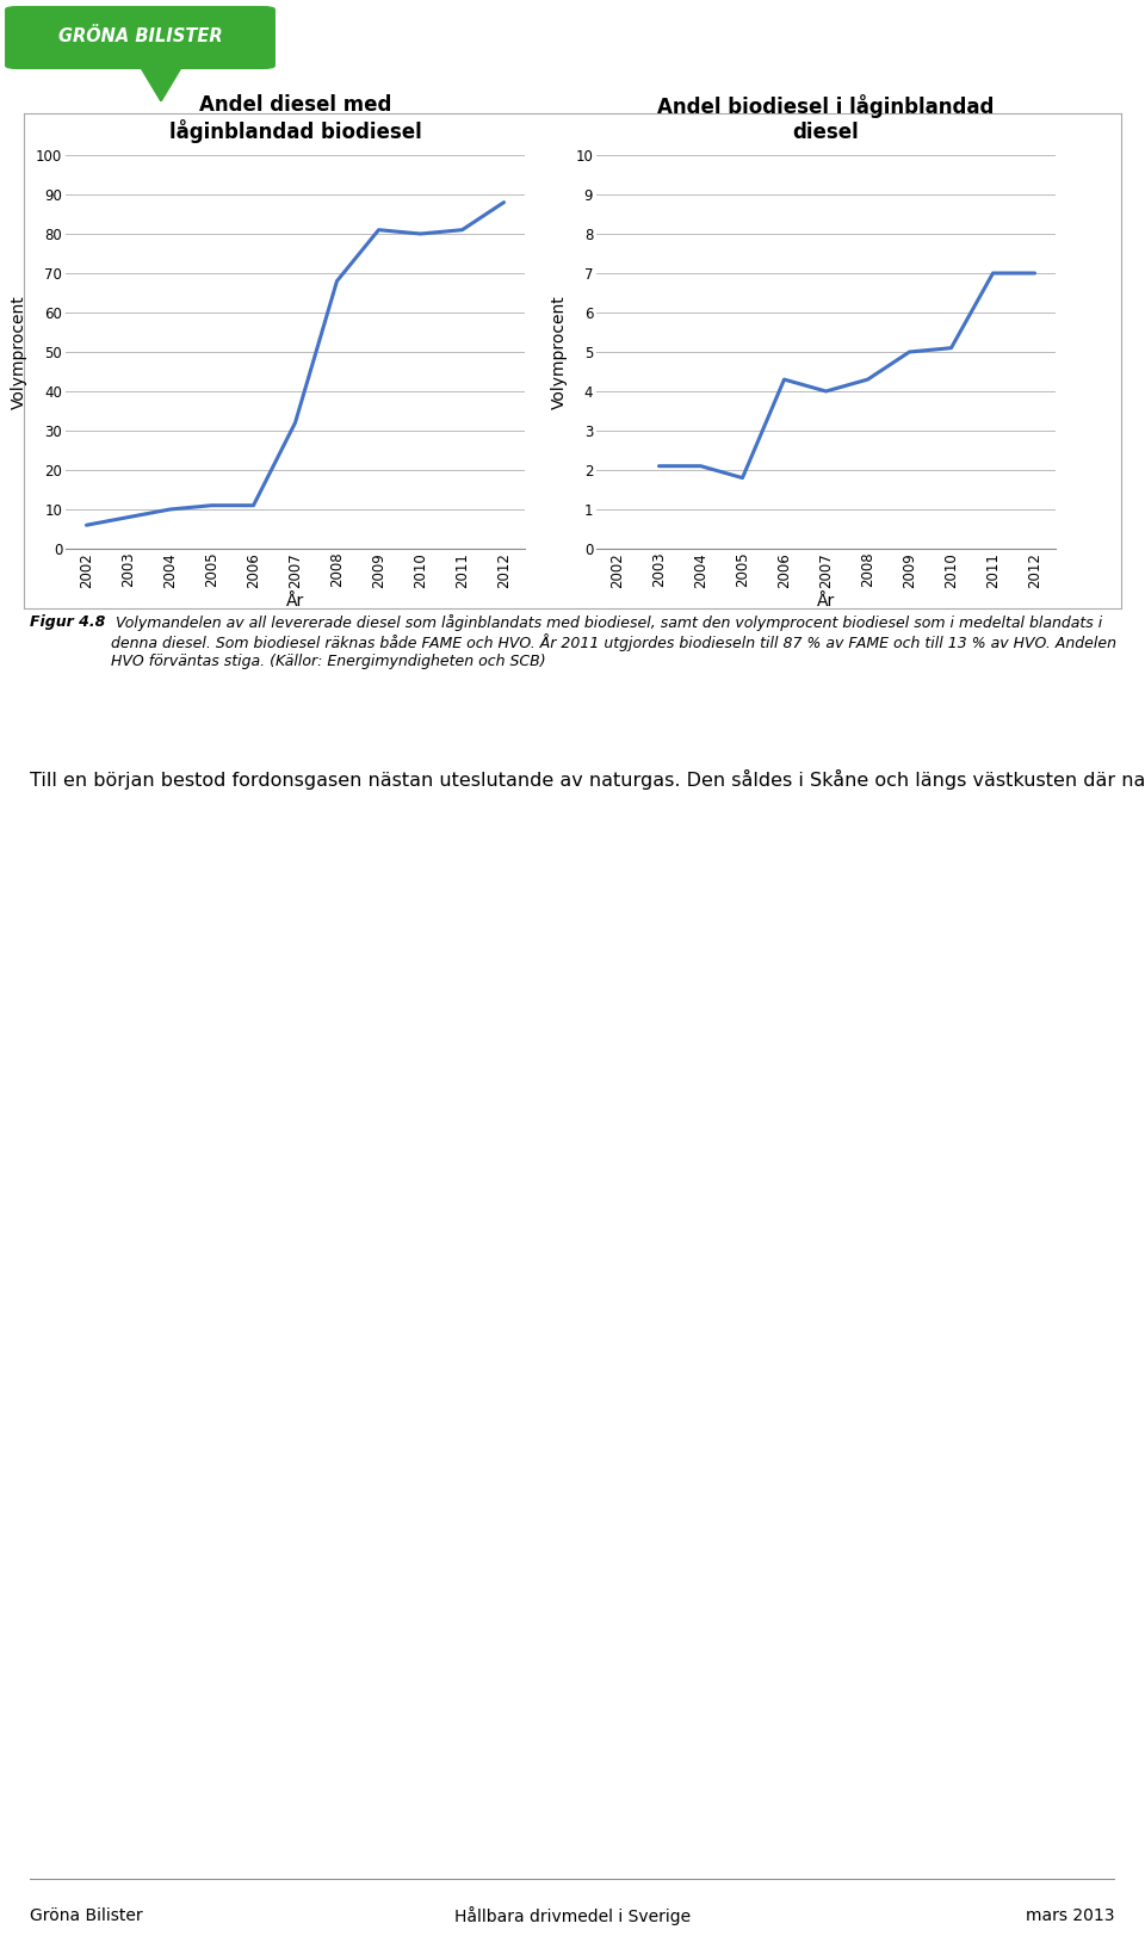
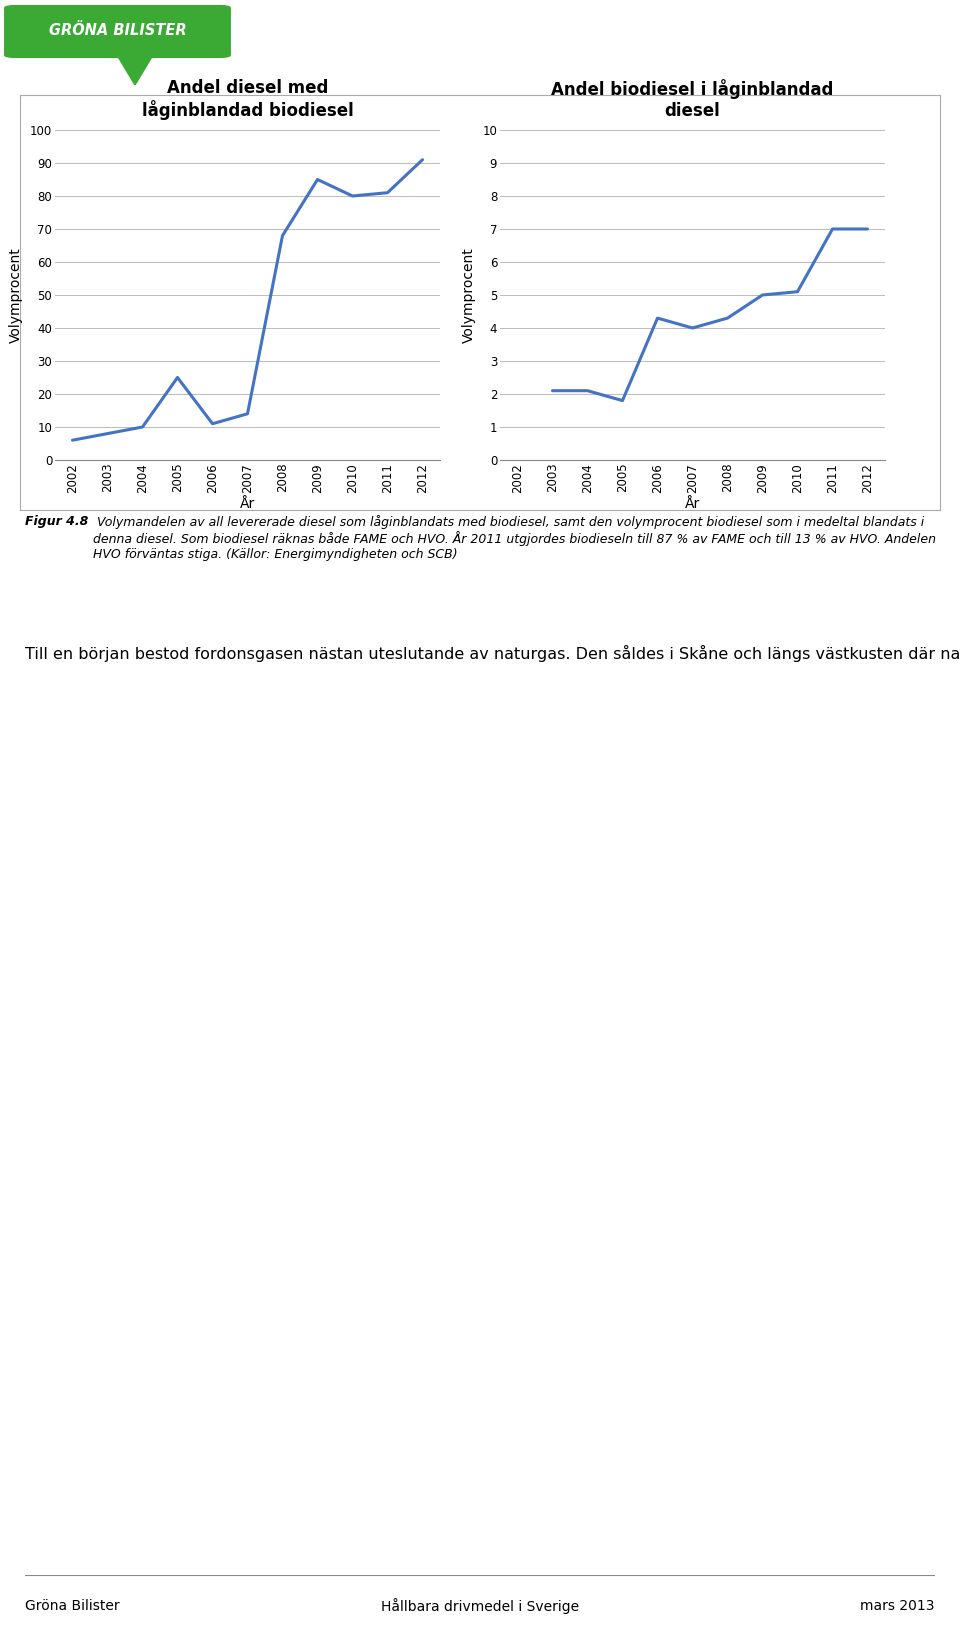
Andel diesel med låginblandad biodiesel/2005: 11 -> 25
Andel diesel med låginblandad biodiesel/2007: 32 -> 14
Andel diesel med låginblandad biodiesel/2009: 81 -> 85
Andel diesel med låginblandad biodiesel/2012: 88 -> 91
